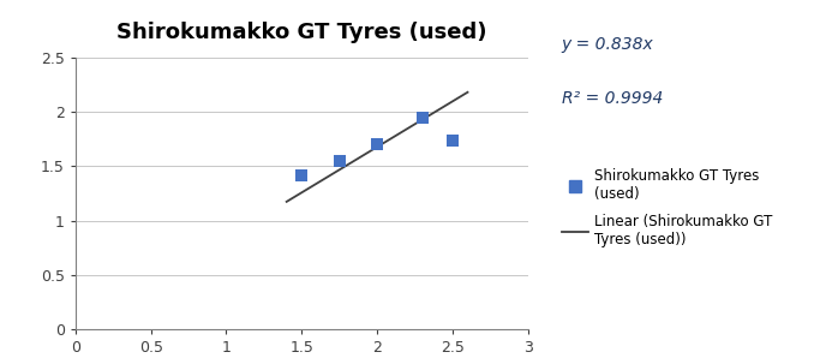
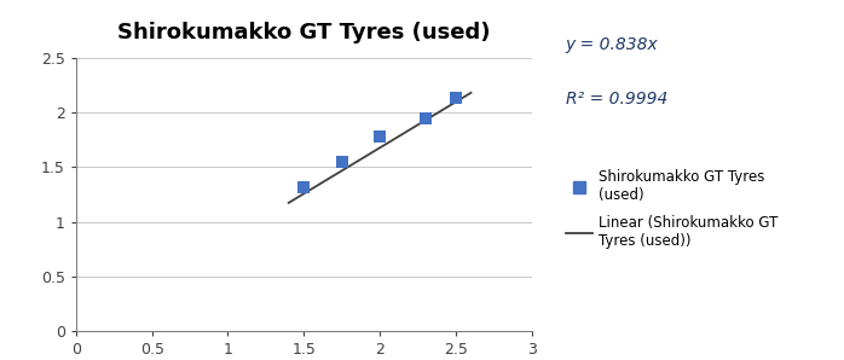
Shirokumakko GT Tyres (used)/1.5: 1.42 -> 1.32
Shirokumakko GT Tyres (used)/2: 1.70 -> 1.78
Shirokumakko GT Tyres (used)/2.5: 1.74 -> 2.13
